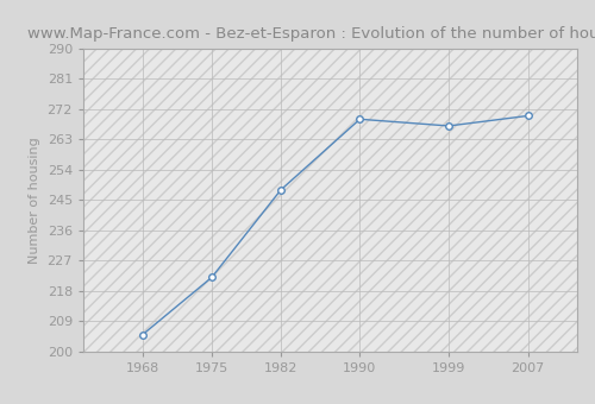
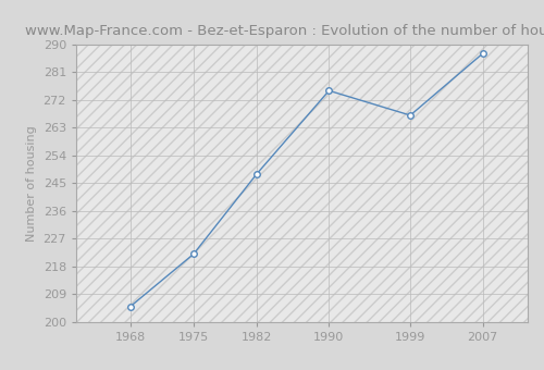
1990: 269 -> 275
2007: 270 -> 287
